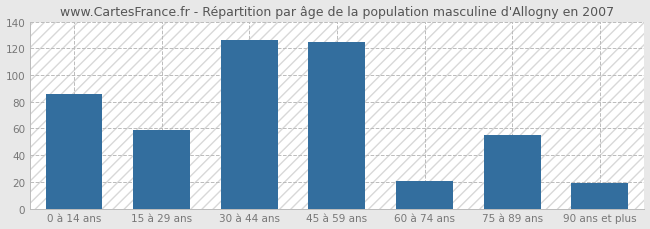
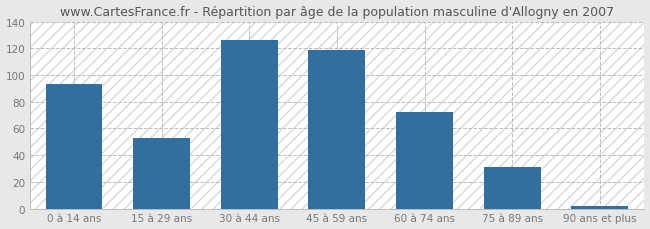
0 à 14 ans: 86 -> 93
15 à 29 ans: 59 -> 53
45 à 59 ans: 125 -> 119
60 à 74 ans: 21 -> 72
75 à 89 ans: 55 -> 31
90 ans et plus: 19 -> 2
